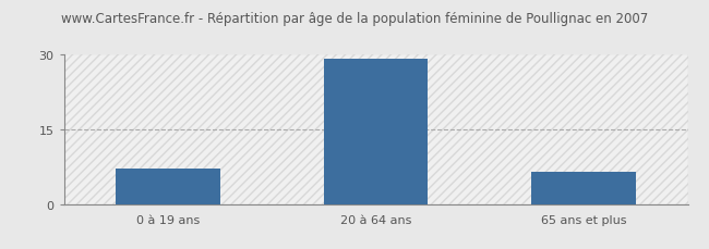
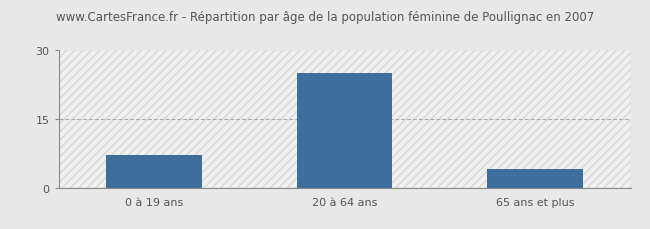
20 à 64 ans: 29.0 -> 25.0
65 ans et plus: 6.5 -> 4.0
